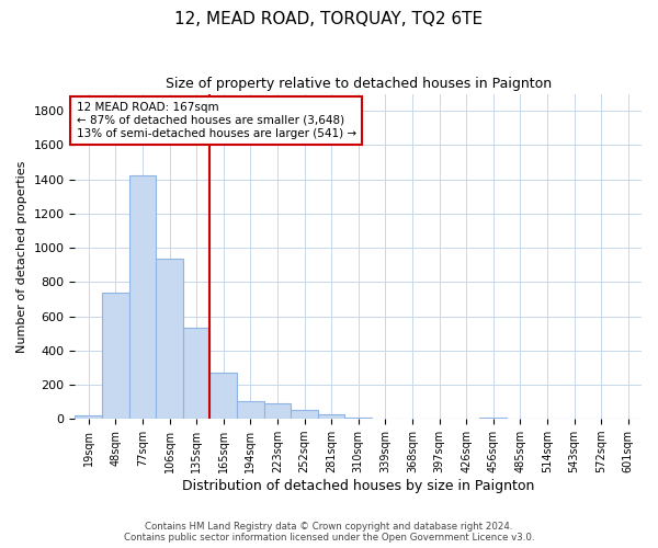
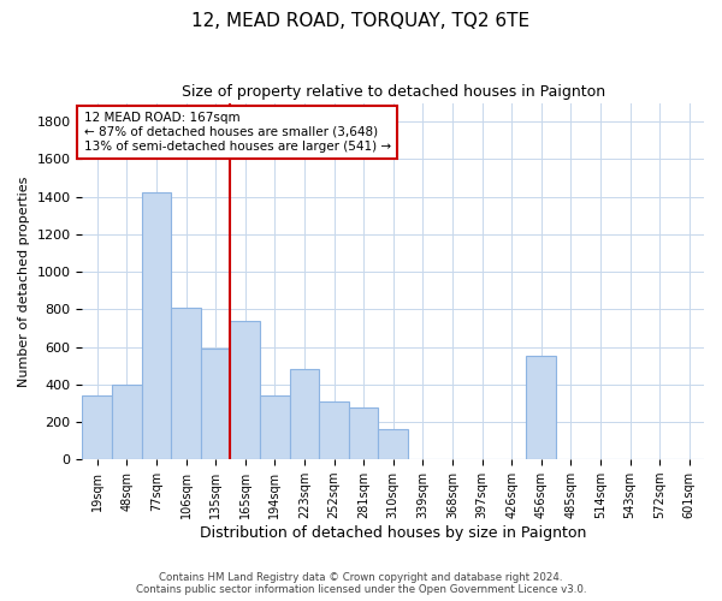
19sqm: 20 -> 340
48sqm: 740 -> 400
106sqm: 940 -> 810
135sqm: 530 -> 590
165sqm: 270 -> 740
194sqm: 100 -> 340
223sqm: 90 -> 480
252sqm: 50 -> 310
281sqm: 20 -> 280
310sqm: 10 -> 160
456sqm: 10 -> 550
